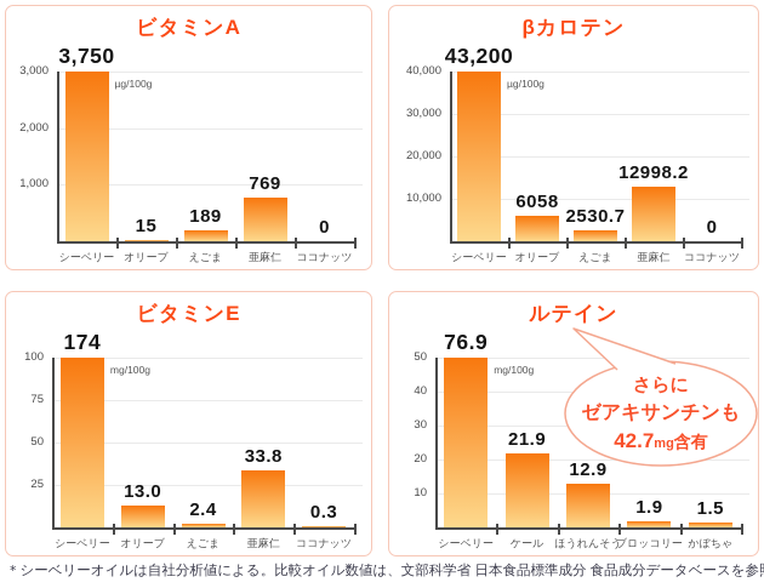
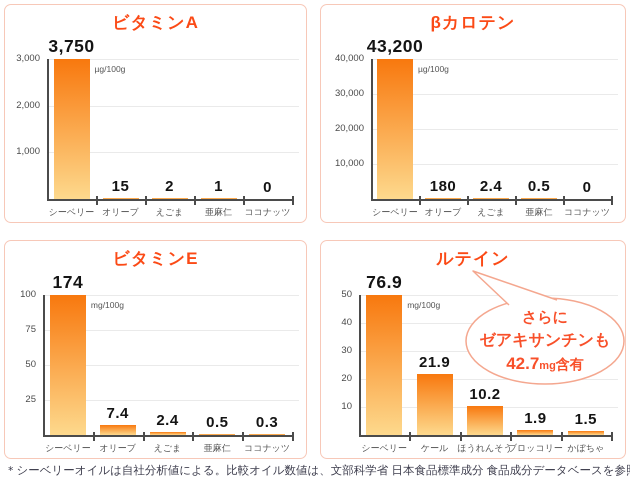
ビタミンA/えごま: 189 -> 2
ビタミンA/亜麻仁: 769 -> 1
βカロテン/オリーブ: 6058 -> 180
βカロテン/えごま: 2530.7 -> 2.4
βカロテン/亜麻仁: 12998.2 -> 0.5
ビタミンE/オリーブ: 13.0 -> 7.4
ビタミンE/亜麻仁: 33.8 -> 0.5
ルテイン/ほうれんそう: 12.9 -> 10.2
